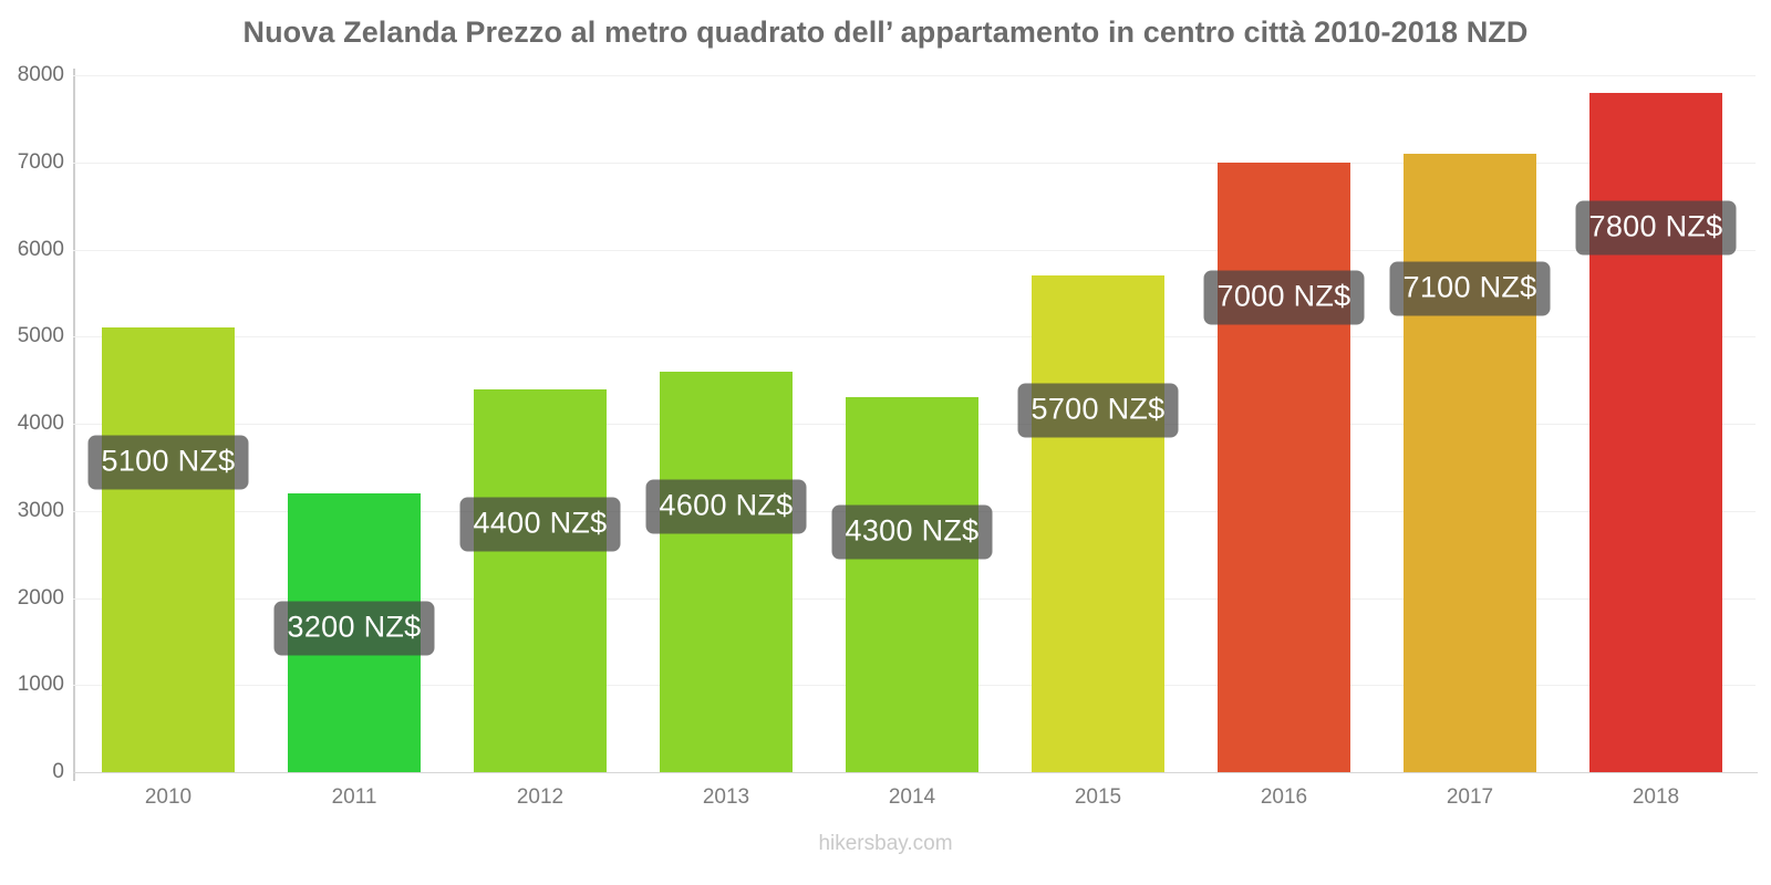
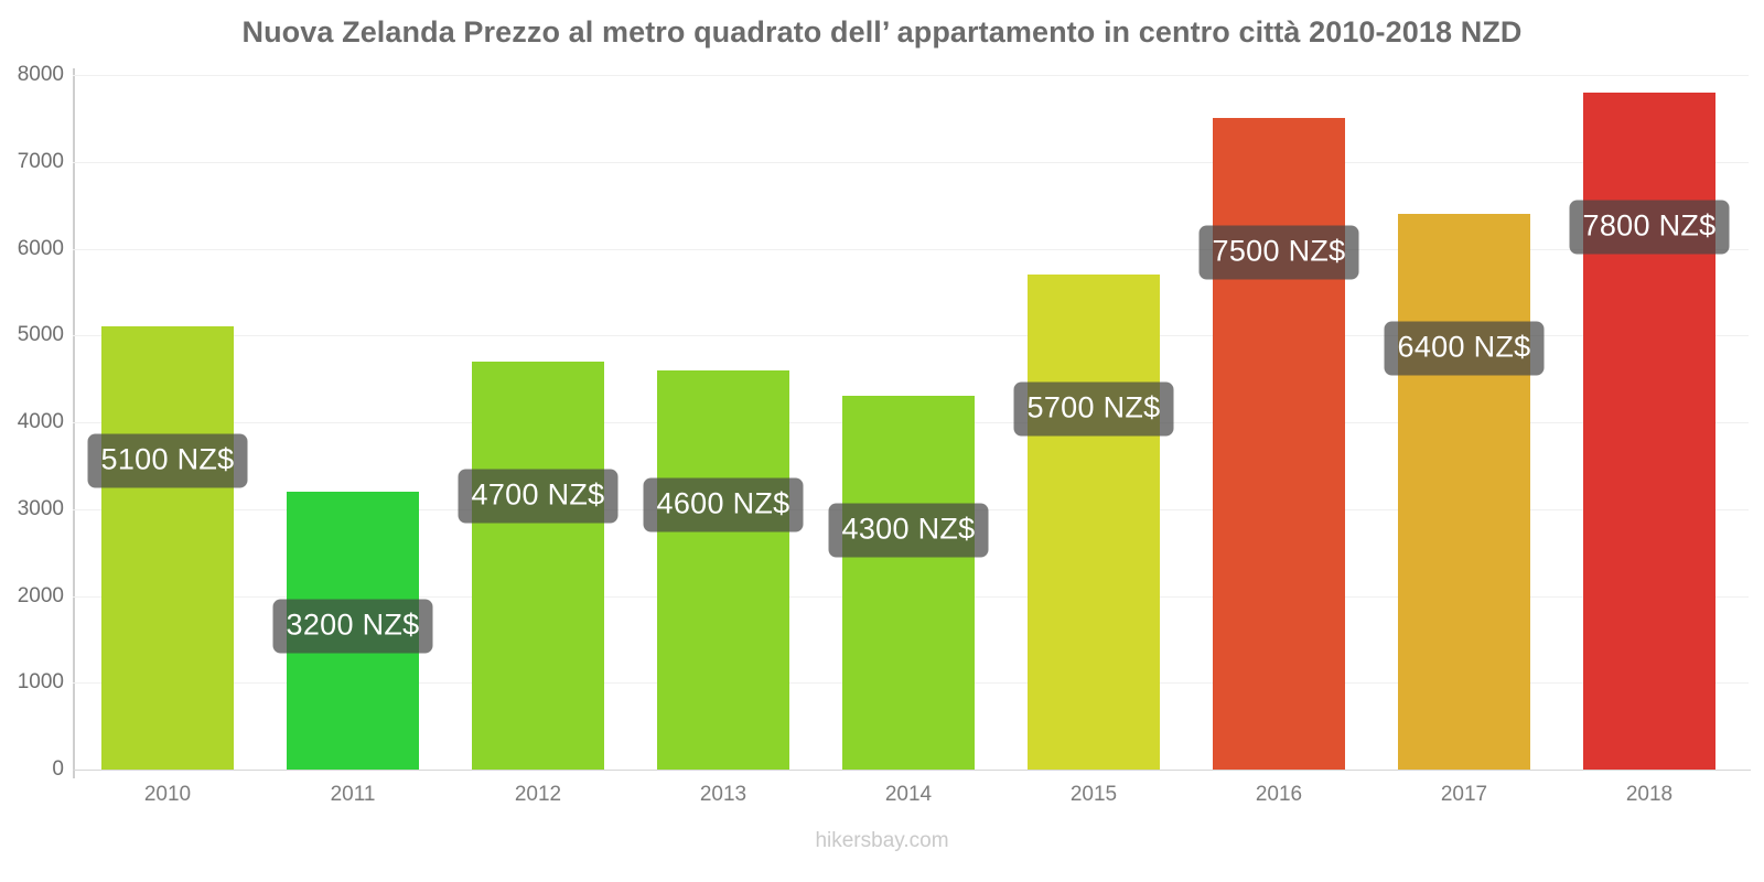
2012: 4400 -> 4700
2016: 7000 -> 7500
2017: 7100 -> 6400
